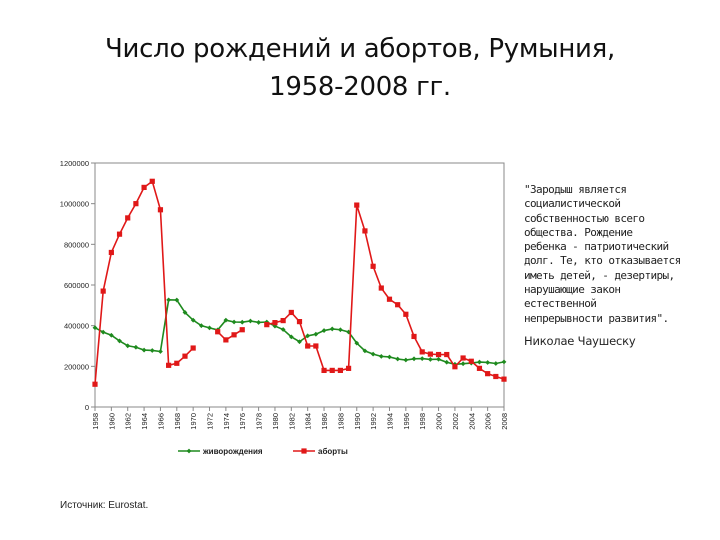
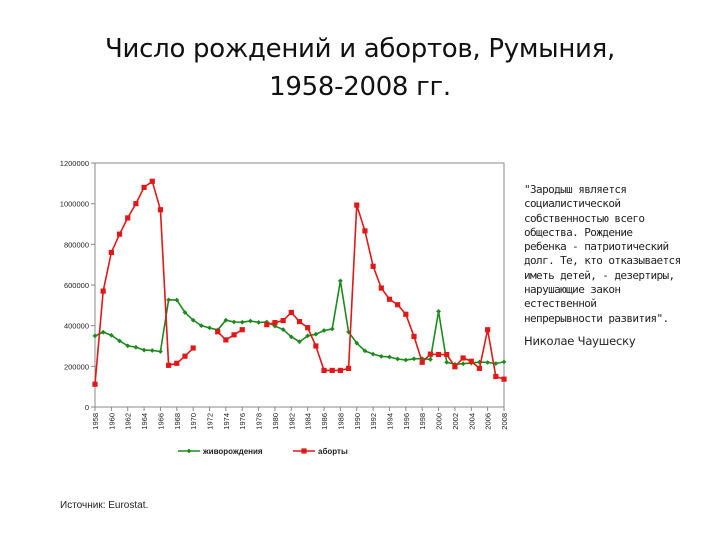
живорождения/1958: 390000 -> 350000
аборты/1984: 300000 -> 390000
живорождения/1988: 380000 -> 620000
аборты/1998: 270000 -> 220000
живорождения/2000: 240000 -> 470000
аборты/2006: 160000 -> 380000
